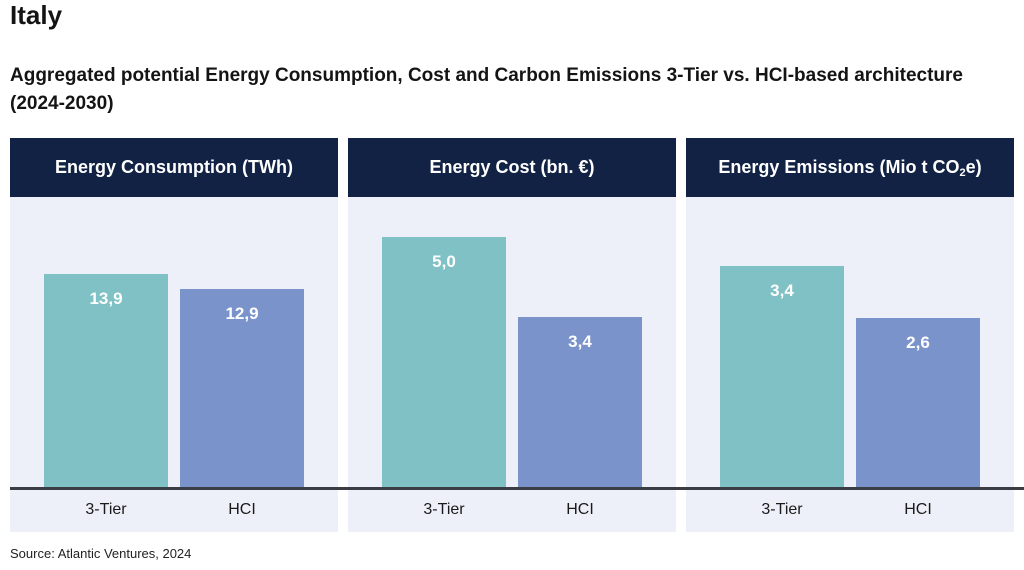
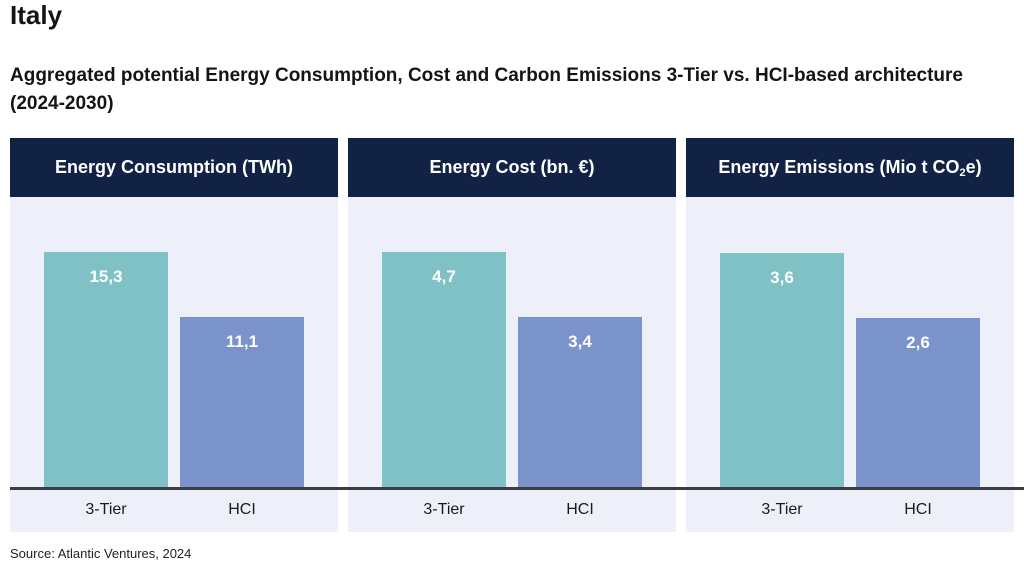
Energy Consumption (TWh)/3-Tier: 13,9 -> 15,3
Energy Consumption (TWh)/HCI: 12,9 -> 11,1
Energy Cost (bn. €)/3-Tier: 5,0 -> 4,7
Energy Emissions (Mio t CO2e)/3-Tier: 3,4 -> 3,6
